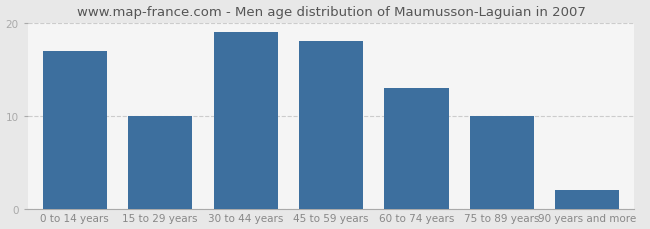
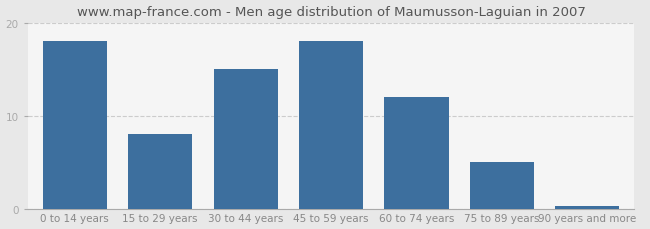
0 to 14 years: 17.0 -> 18.0
15 to 29 years: 10.0 -> 8.0
30 to 44 years: 19.0 -> 15.0
60 to 74 years: 13.0 -> 12.0
75 to 89 years: 10.0 -> 5.0
90 years and more: 2.0 -> 0.3
